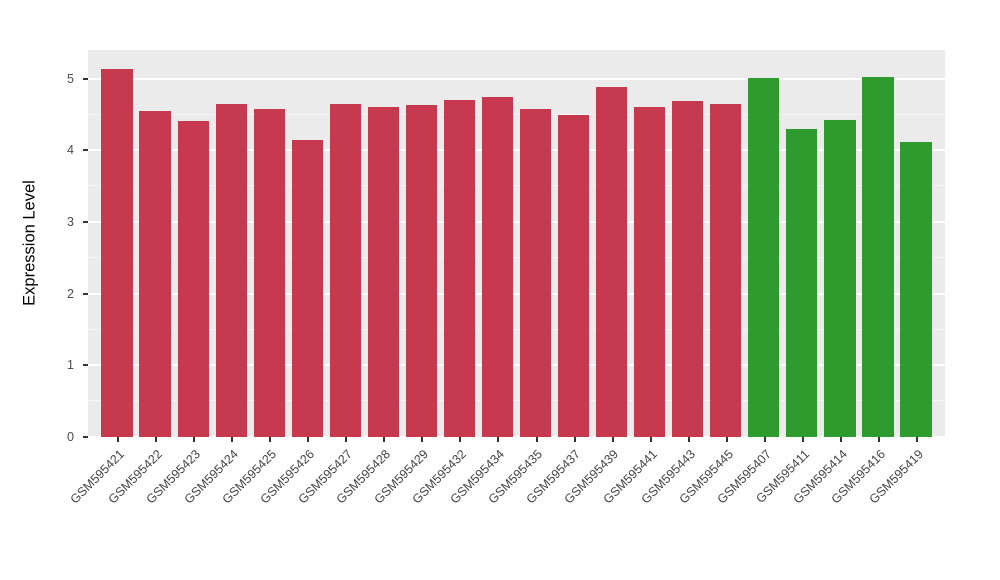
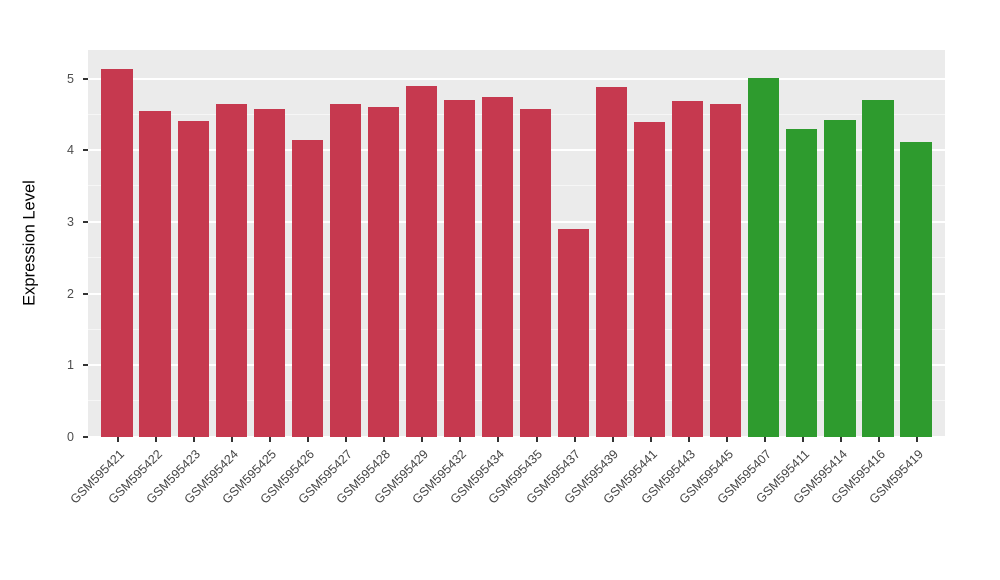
GSM595429: 4.6 -> 4.9
GSM595437: 4.5 -> 2.9
GSM595441: 4.6 -> 4.4
GSM595416: 5.0 -> 4.7
